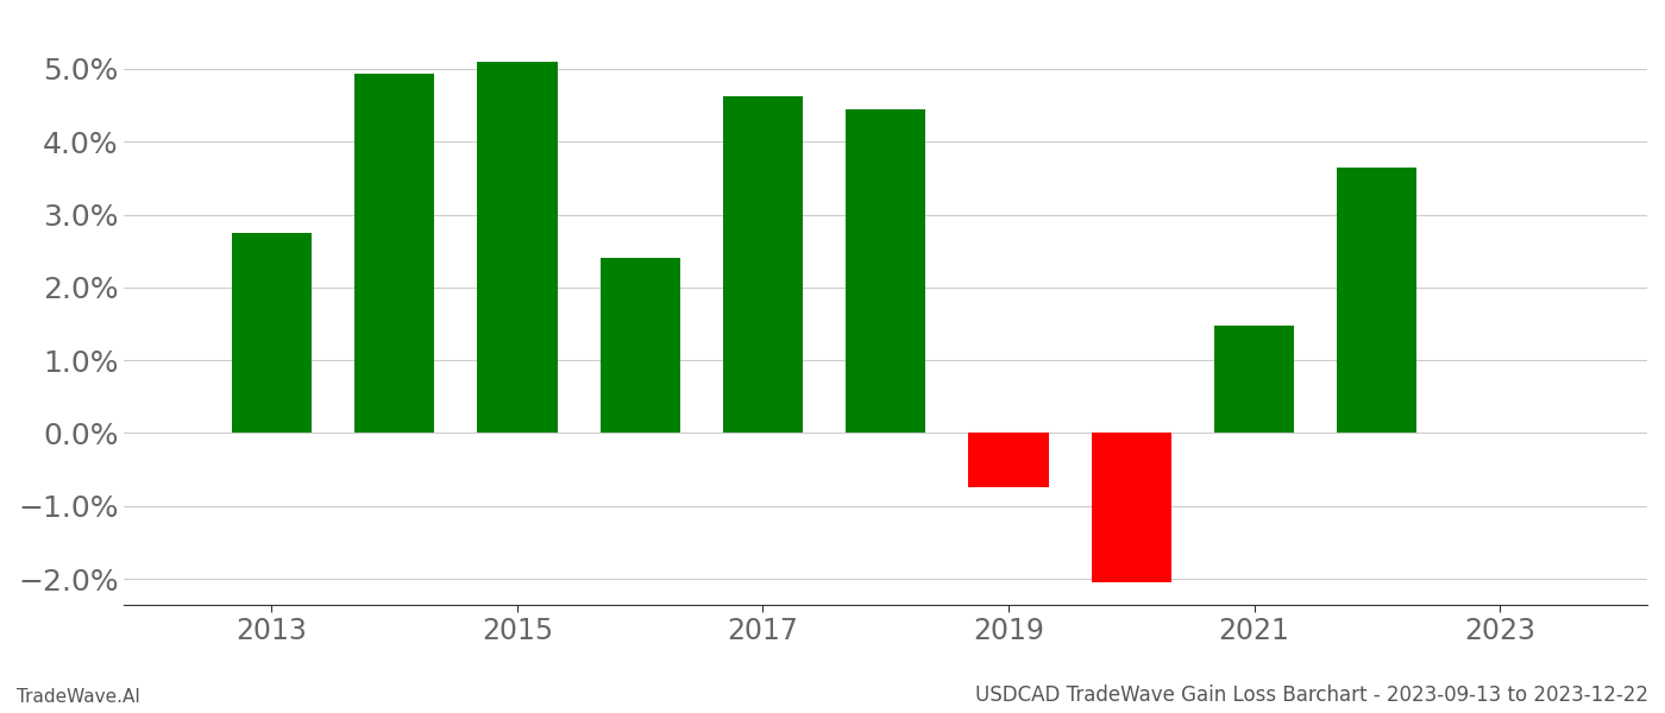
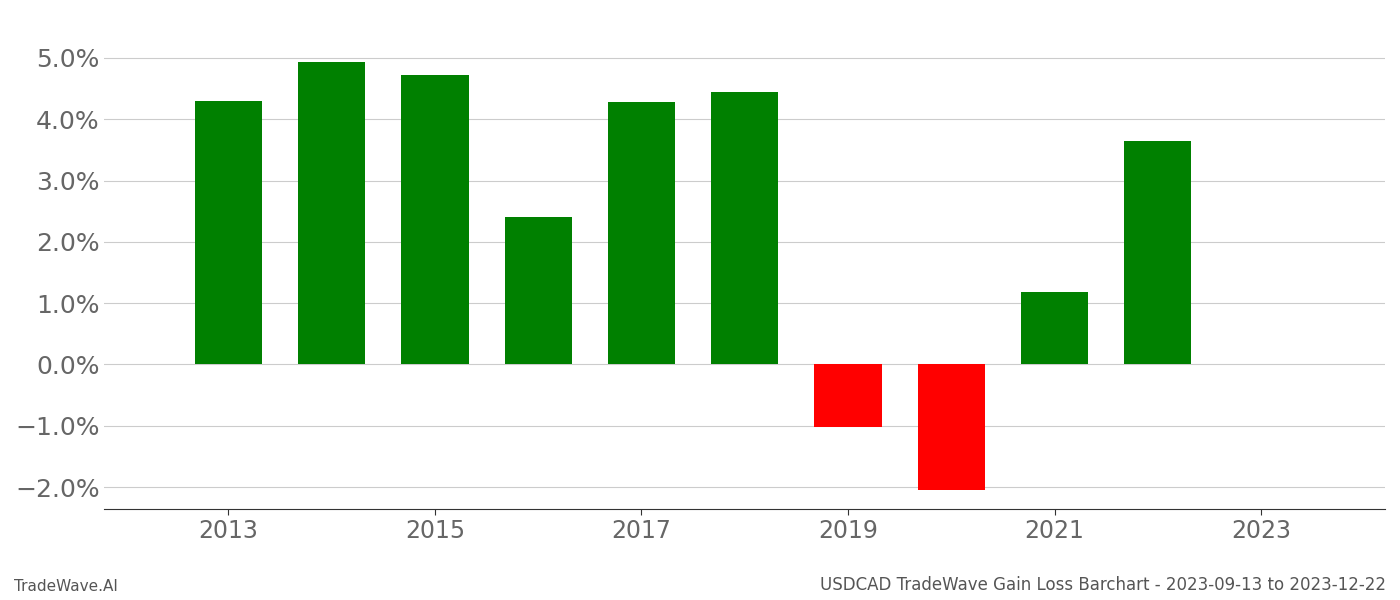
2013: 2.75% -> 4.30%
2015: 5.10% -> 4.72%
2017: 4.63% -> 4.28%
2019: -0.75% -> -1.02%
2021: 1.48% -> 1.18%
